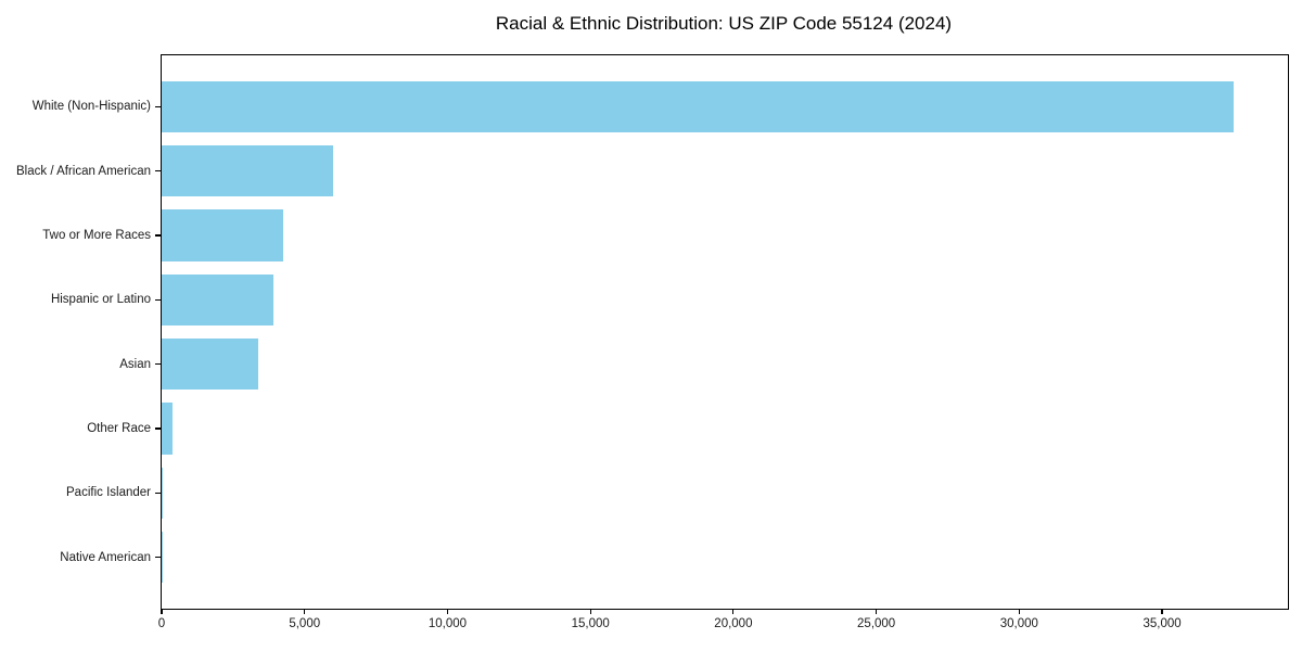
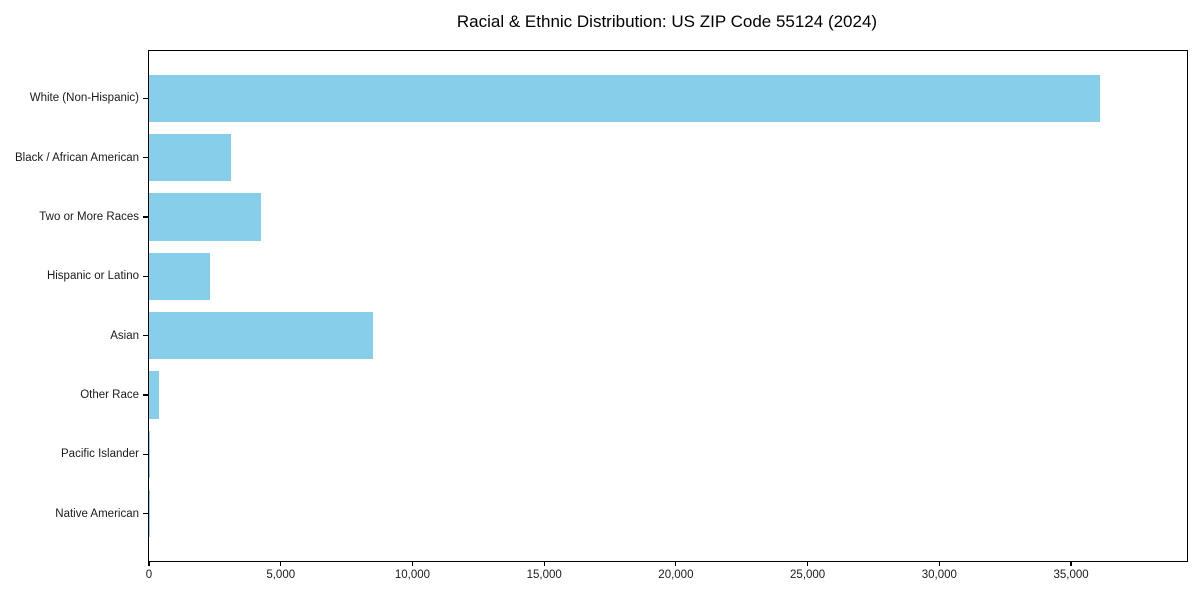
White (Non-Hispanic): 37500 -> 36100
Black / African American: 6000 -> 3100
Hispanic or Latino: 3900 -> 2300
Asian: 3400 -> 8500
